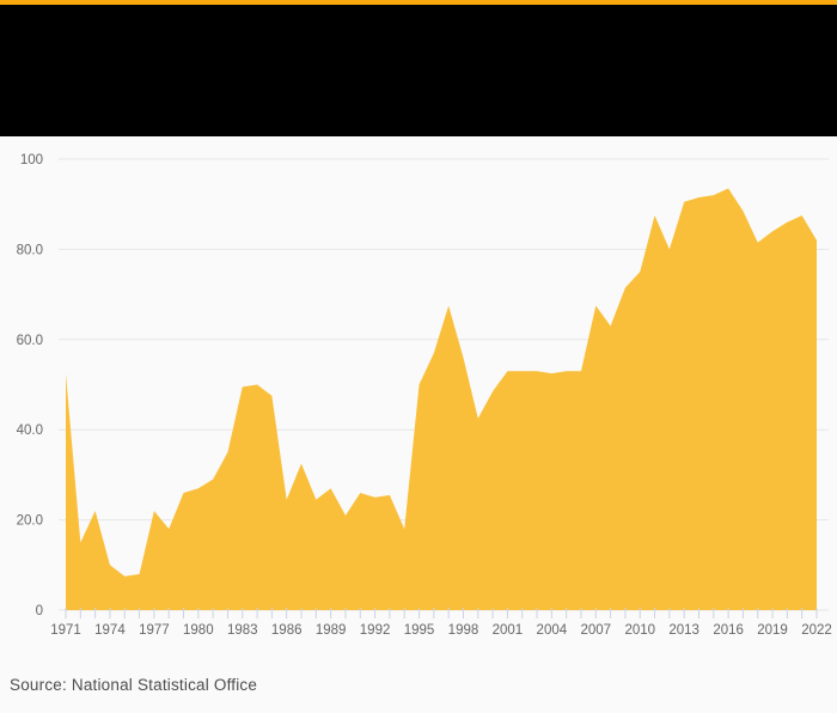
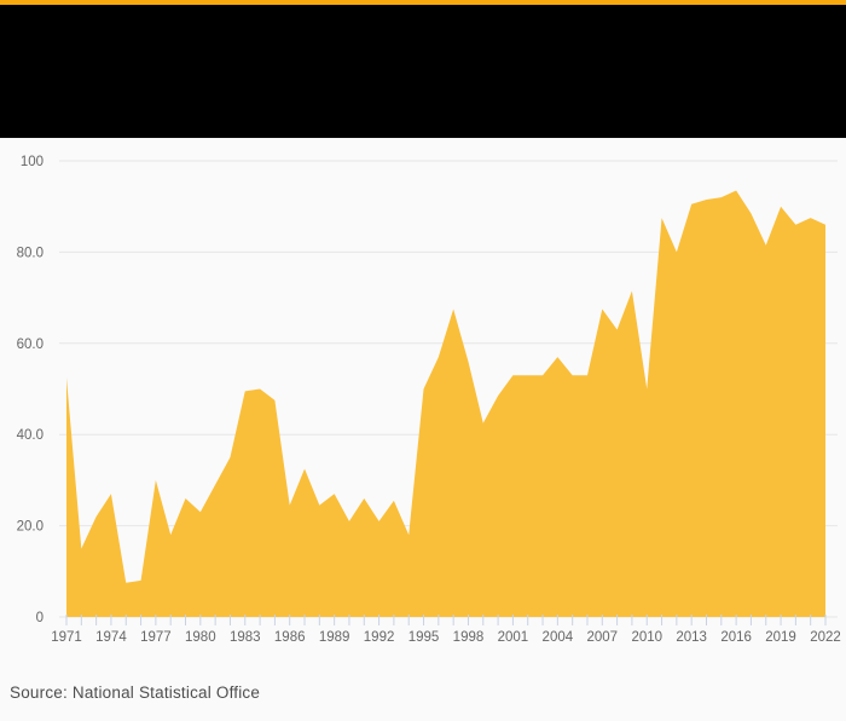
1974: 10 -> 27
1977: 22 -> 30
1980: 27 -> 23
1992: 25 -> 21
2004: 52 -> 57
2010: 75 -> 50
2019: 84 -> 90
2022: 82 -> 86
